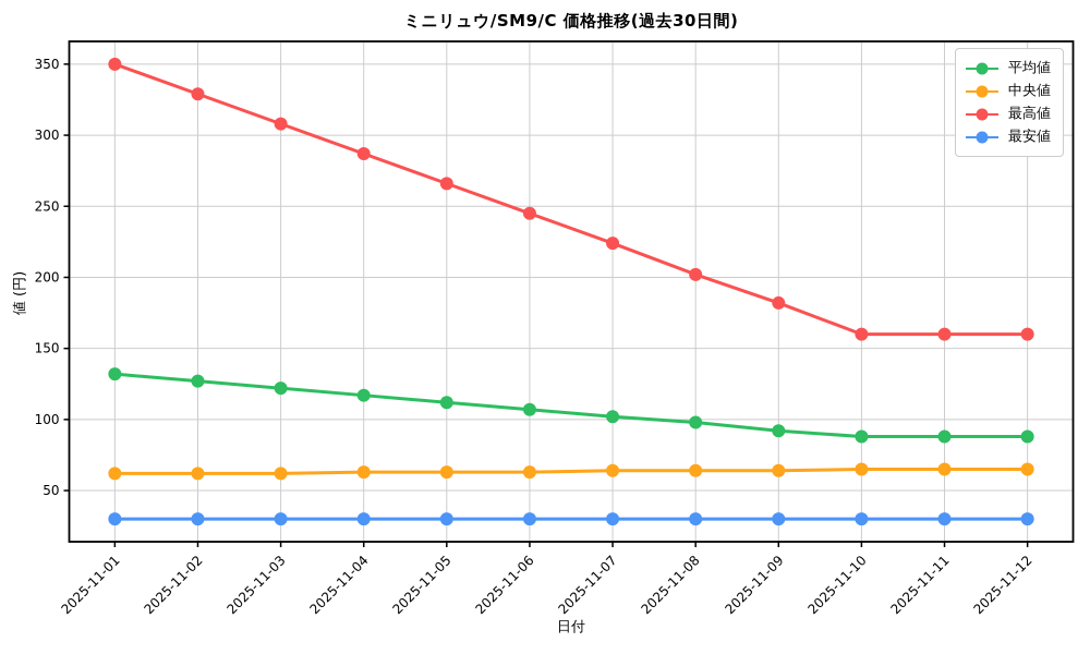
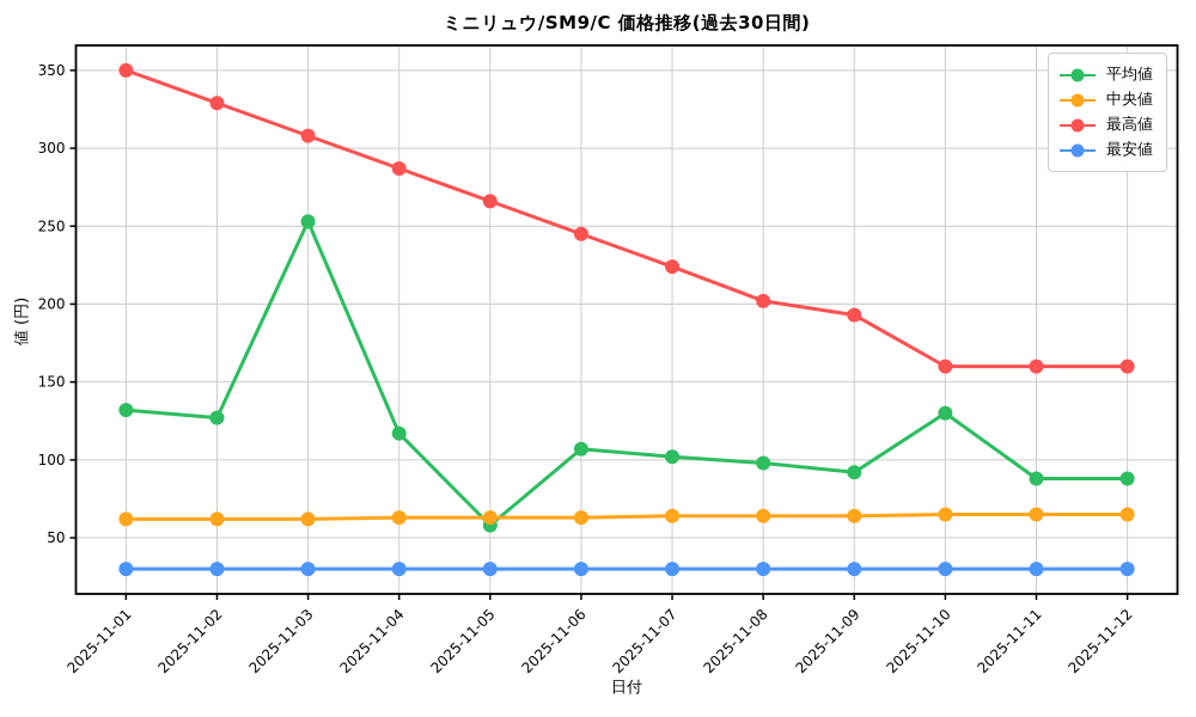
平均値/2025-11-03: 122 -> 253
平均値/2025-11-05: 112 -> 58
最高値/2025-11-09: 182 -> 193
平均値/2025-11-10: 88 -> 130
